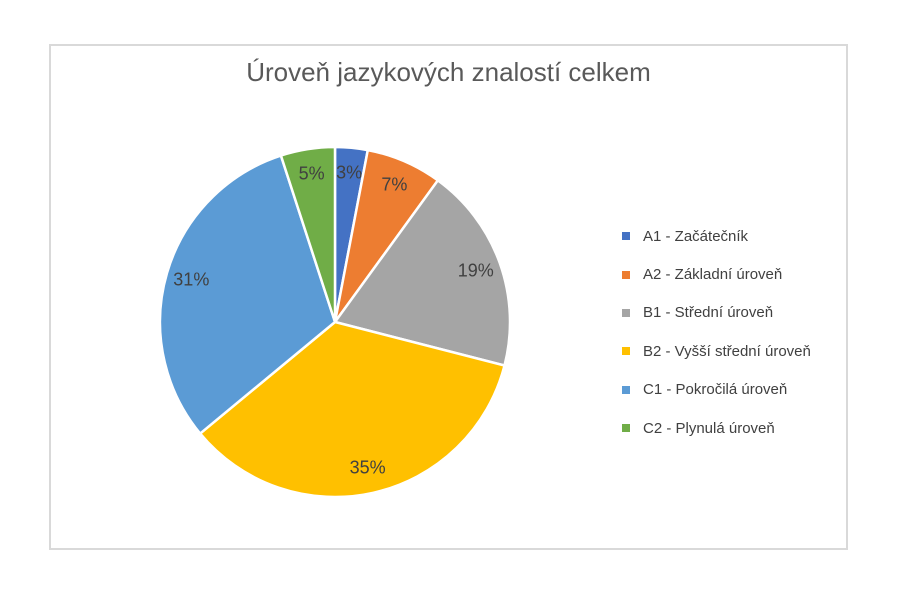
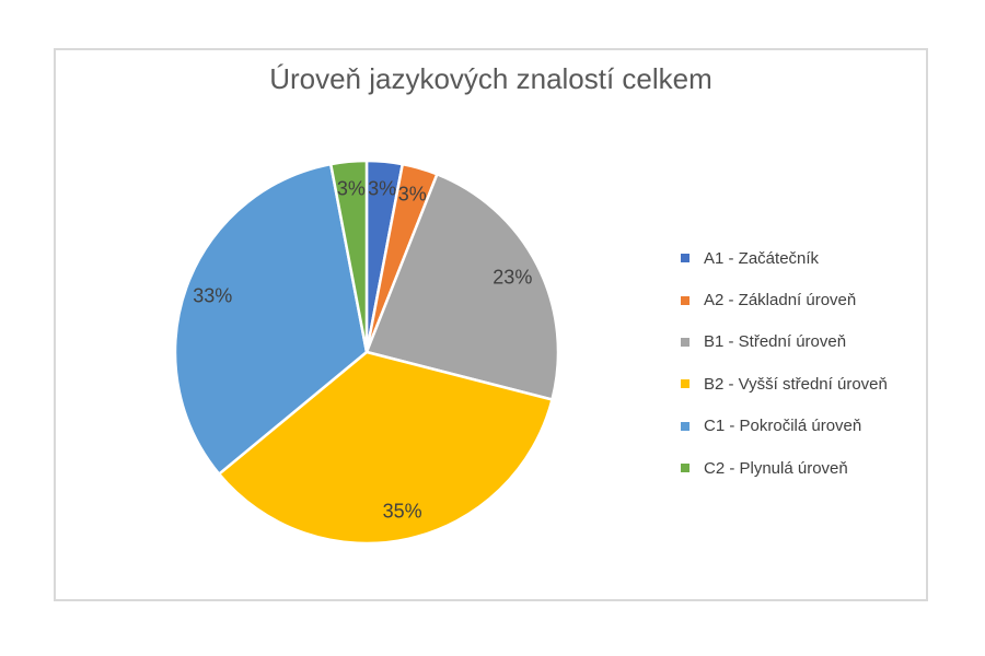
A2 - Základní úroveň: 7% -> 3%
B1 - Střední úroveň: 19% -> 23%
C1 - Pokročilá úroveň: 31% -> 33%
C2 - Plynulá úroveň: 5% -> 3%
